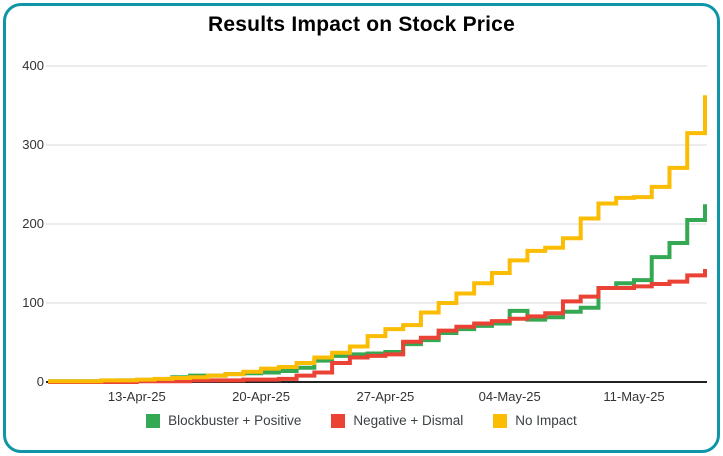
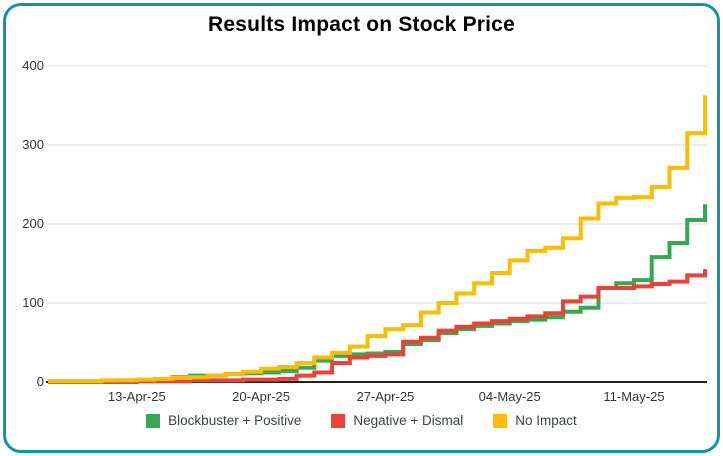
Blockbuster + Positive/04-May-25: 90 -> 80
